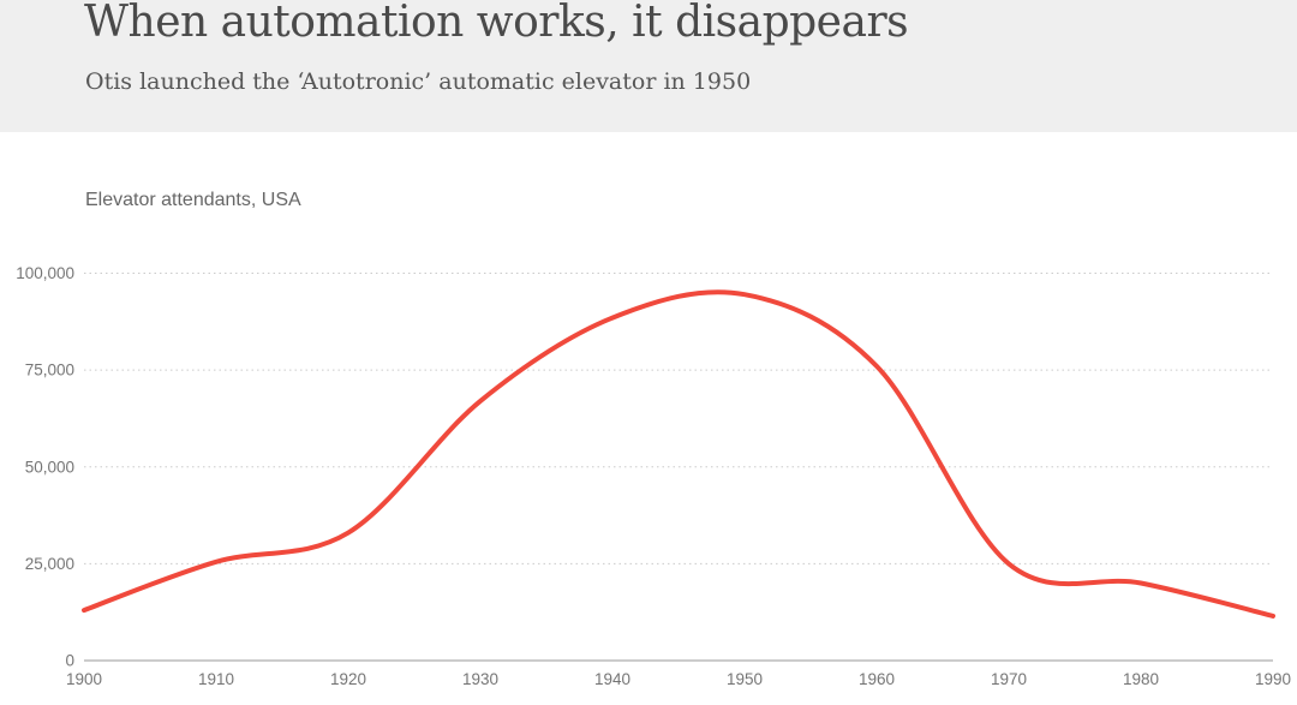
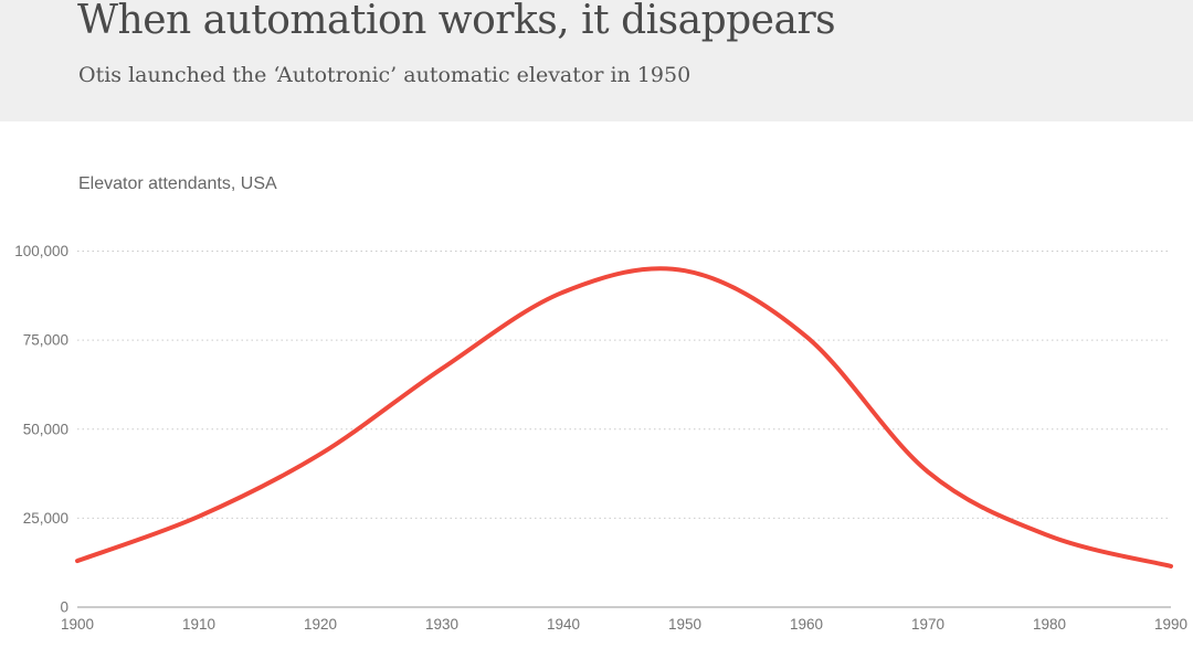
1920: 33000 -> 43000
1970: 25000 -> 38000
